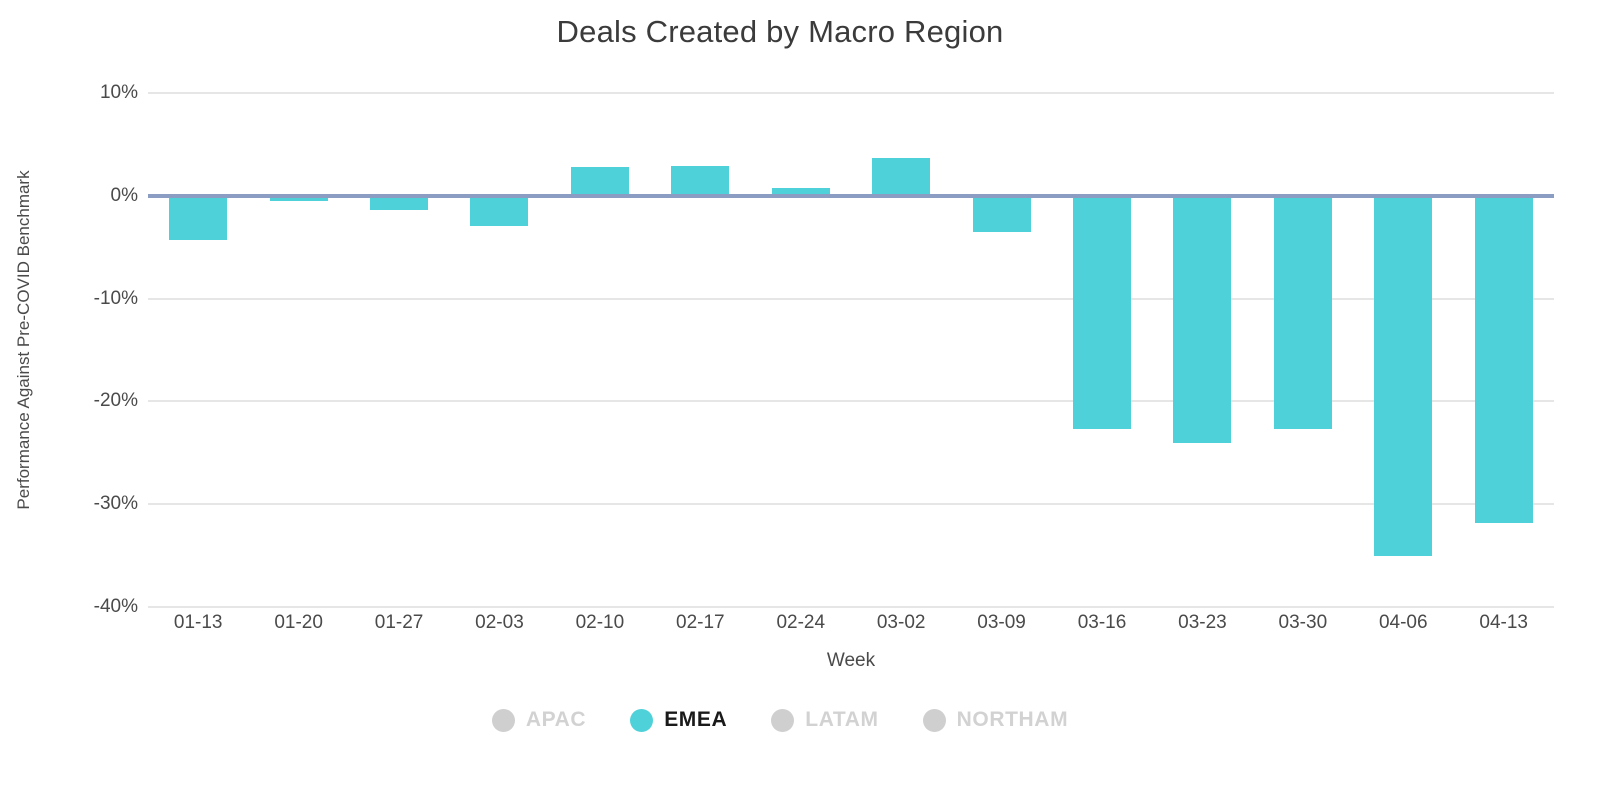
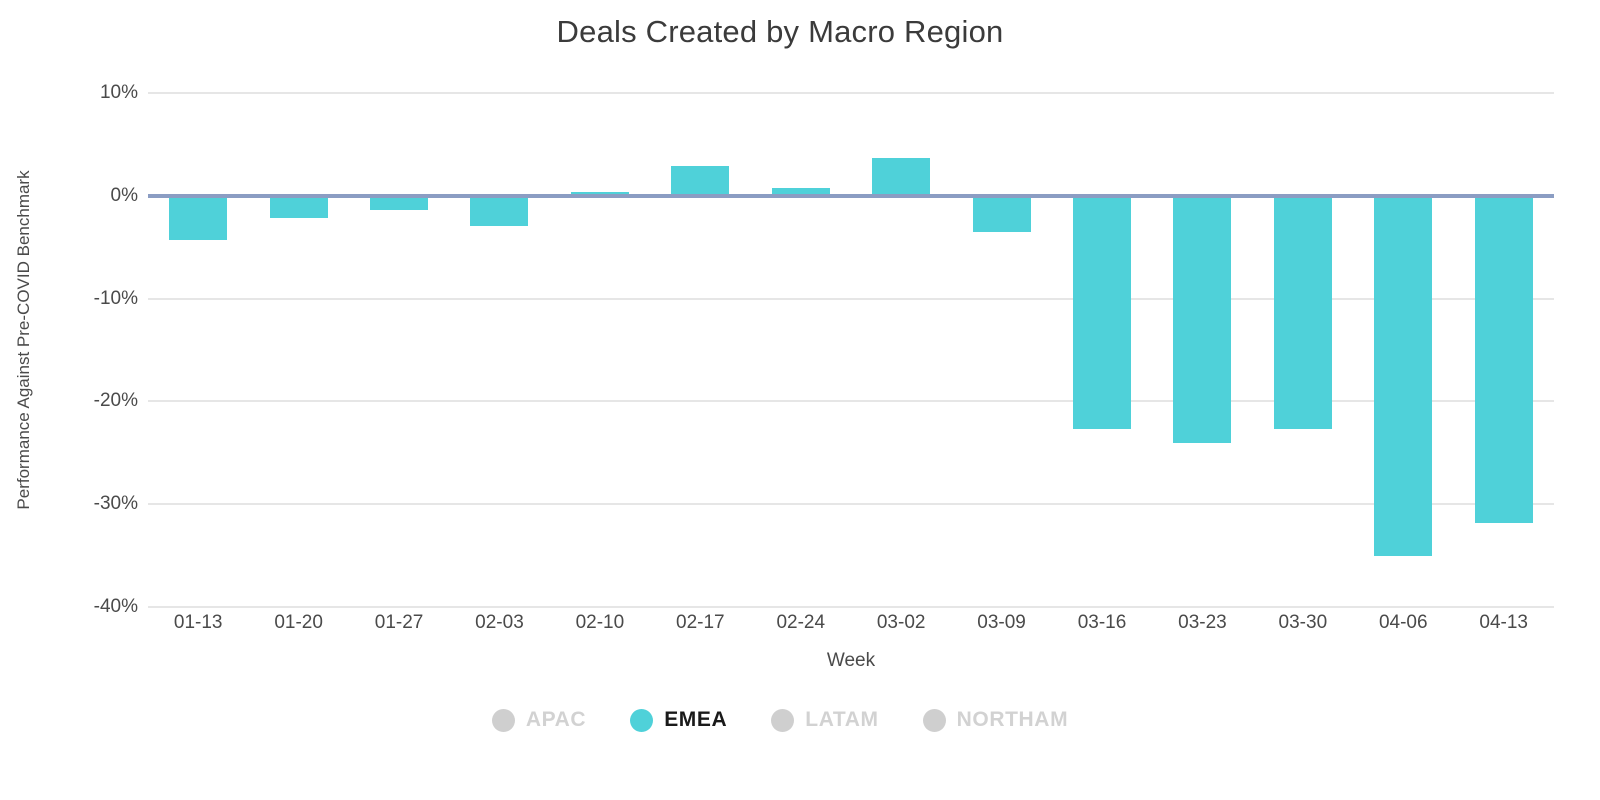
01-20: -0.5% -> -2.2%
02-10: 2.8% -> 0.4%
